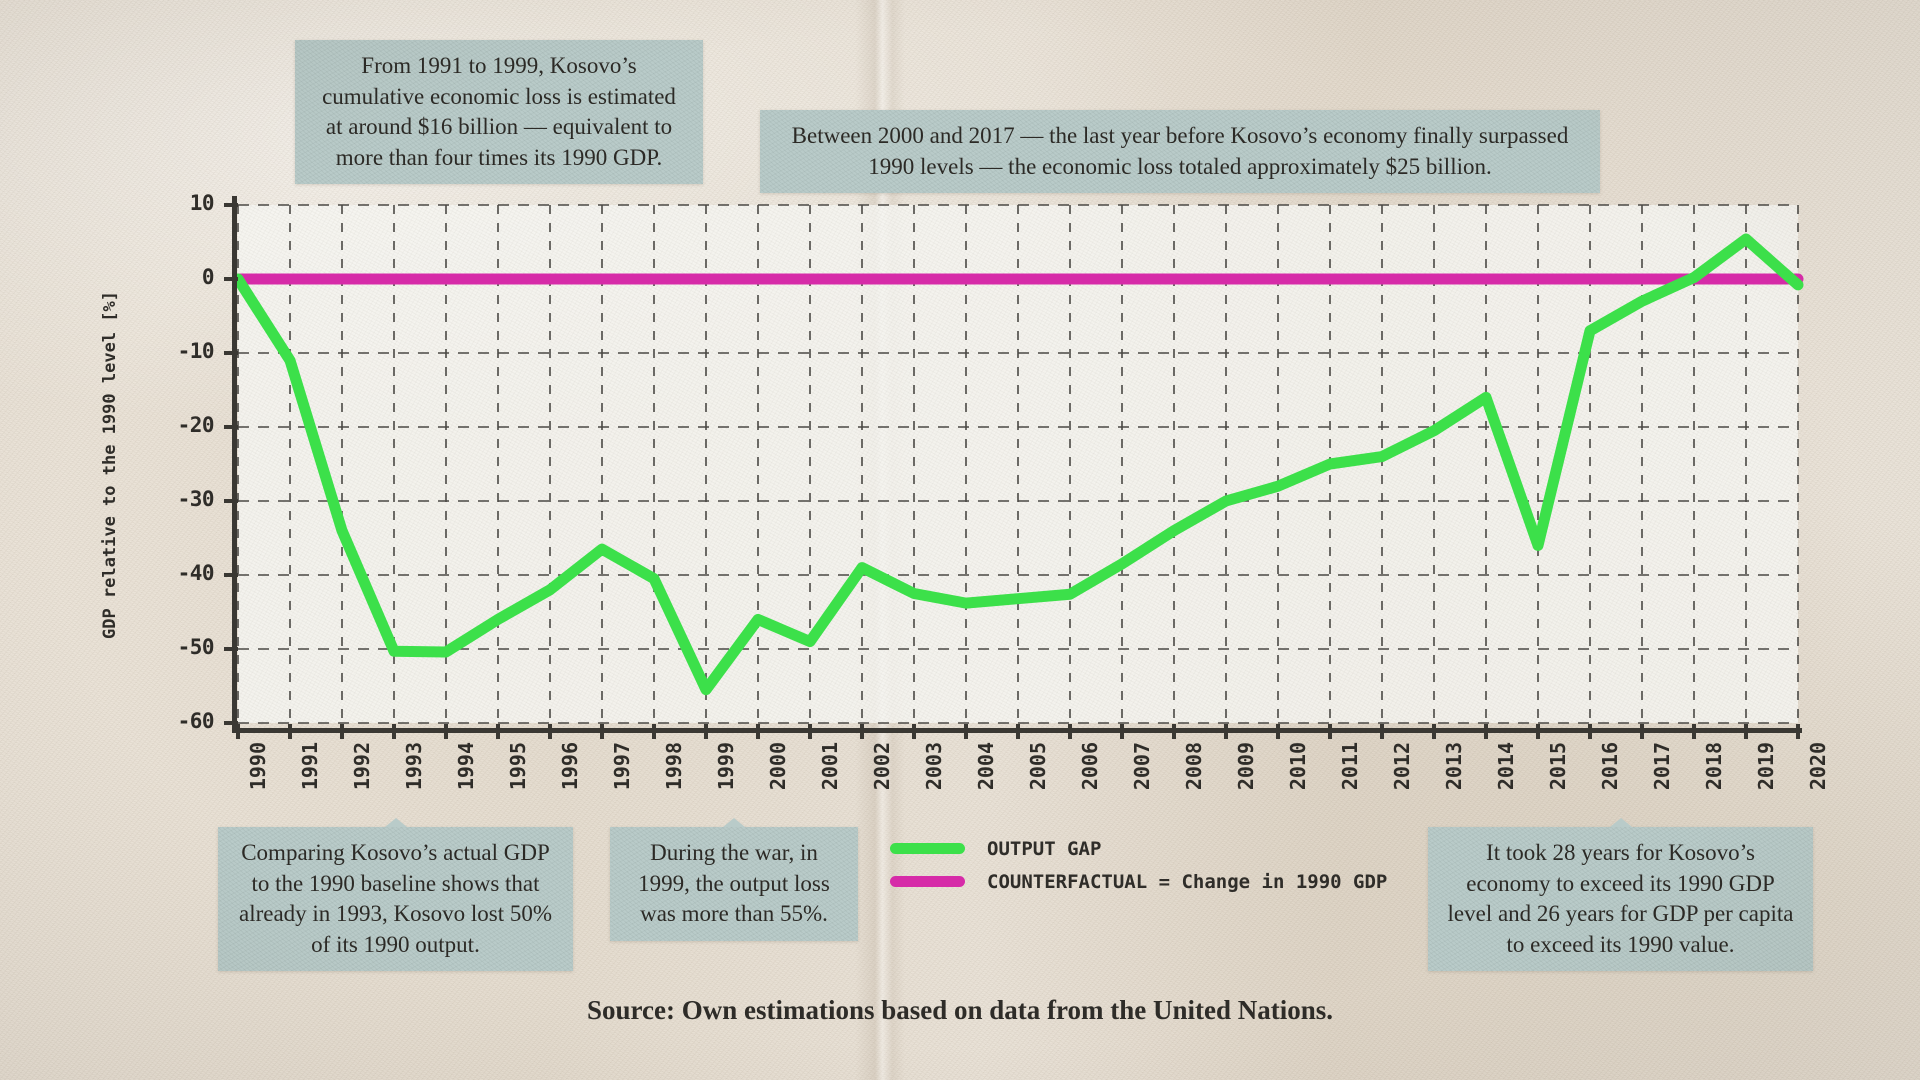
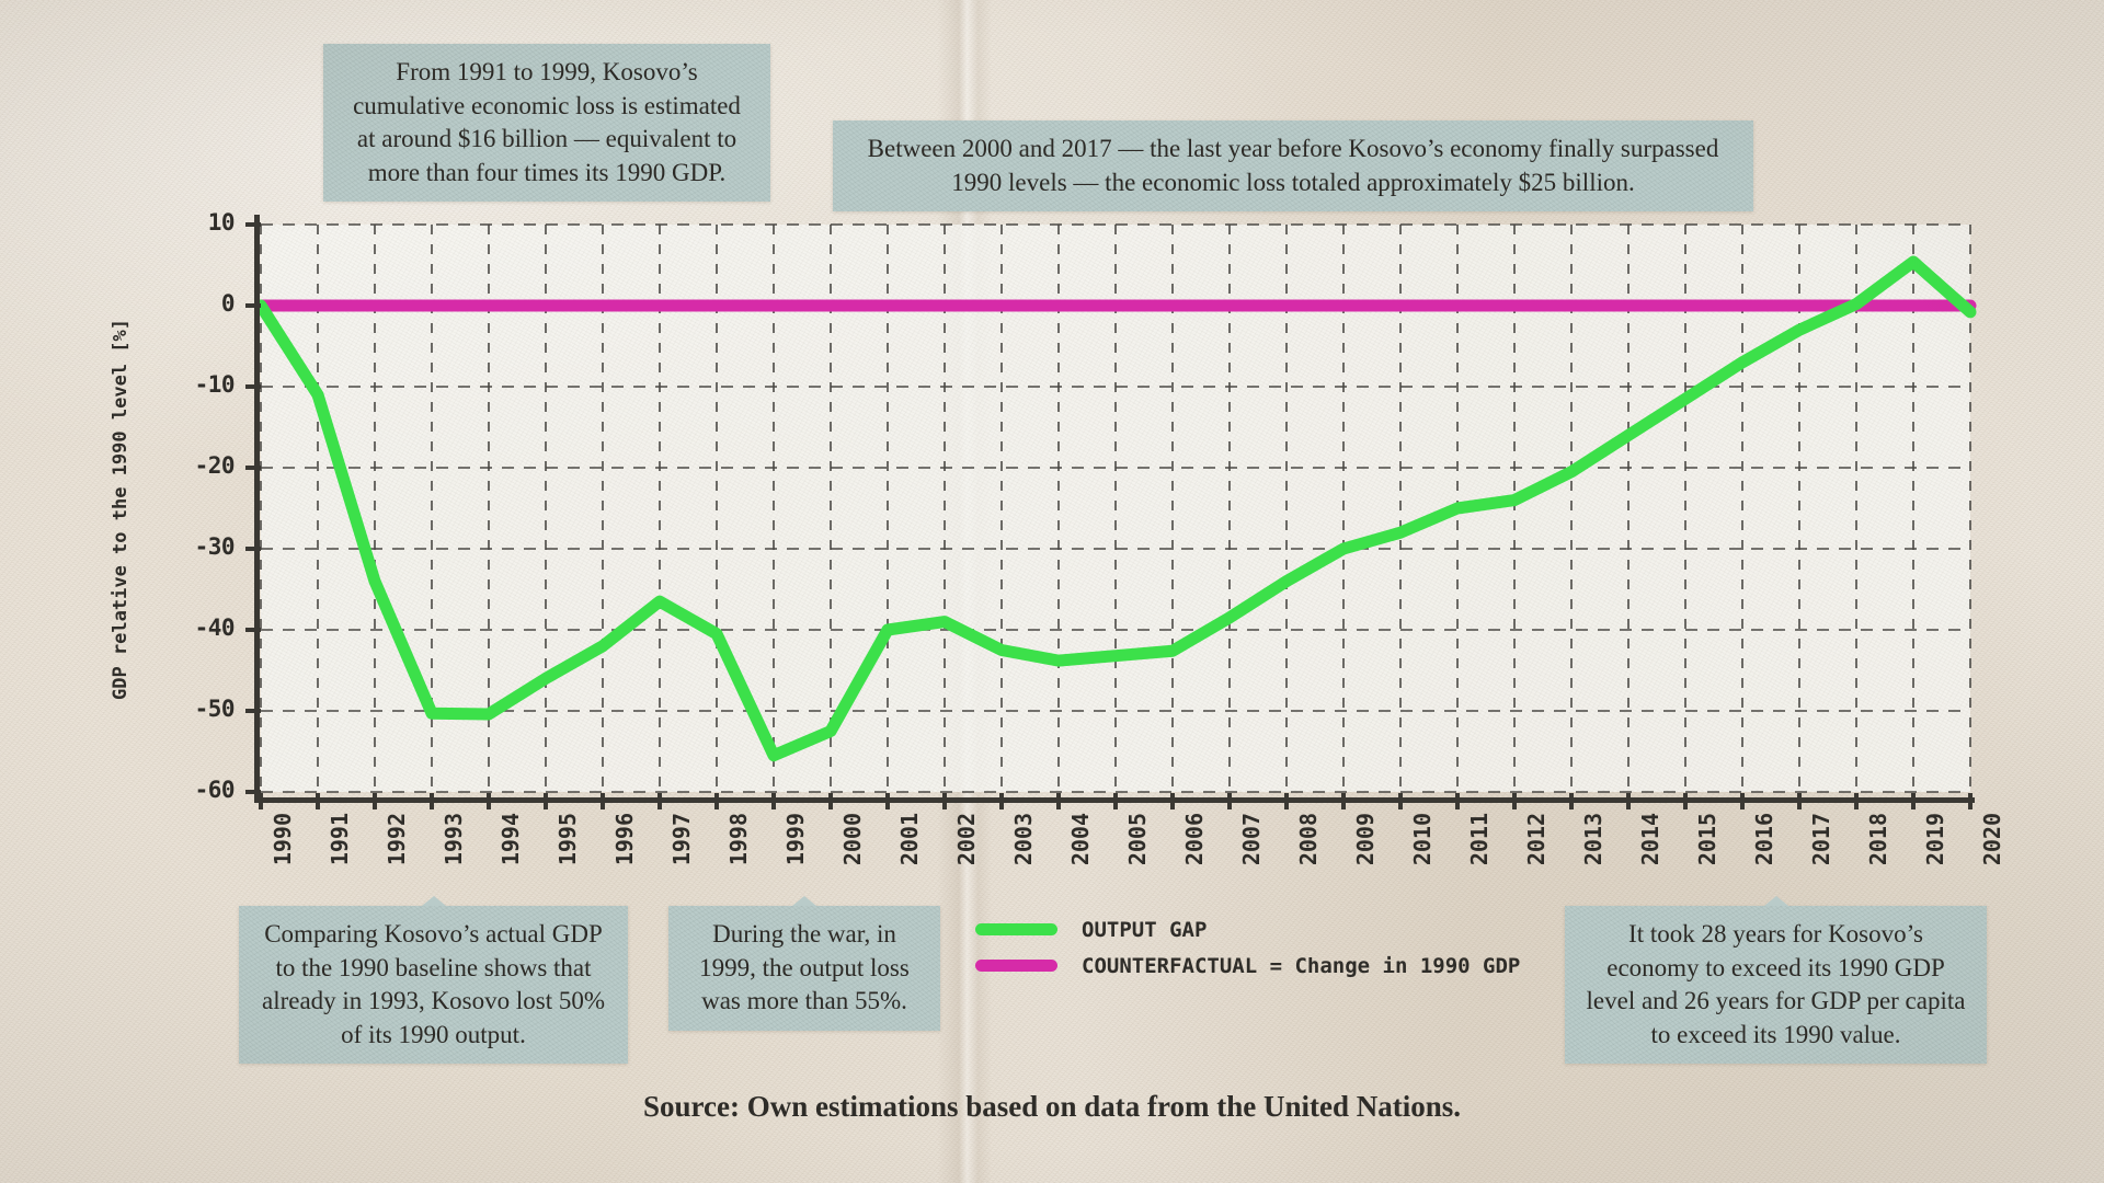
OUTPUT GAP/2000: -46 -> -52
OUTPUT GAP/2001: -49 -> -40
OUTPUT GAP/2015: -36 -> -12
